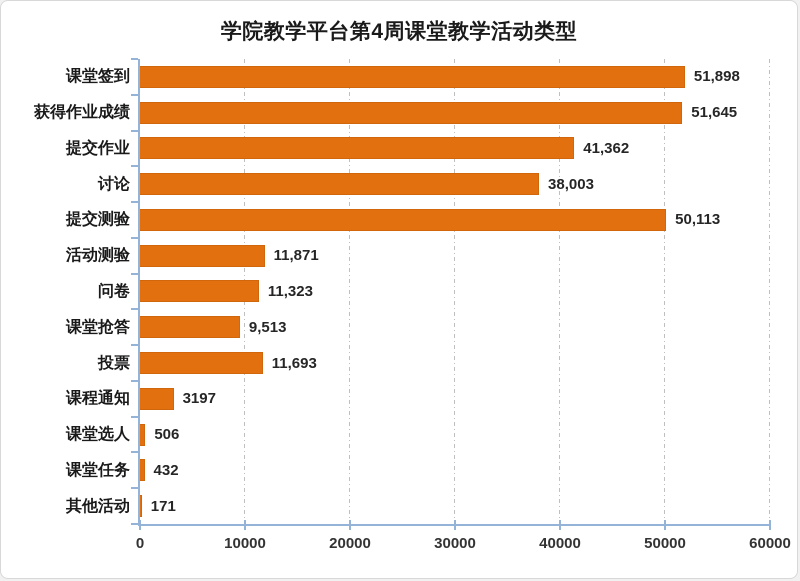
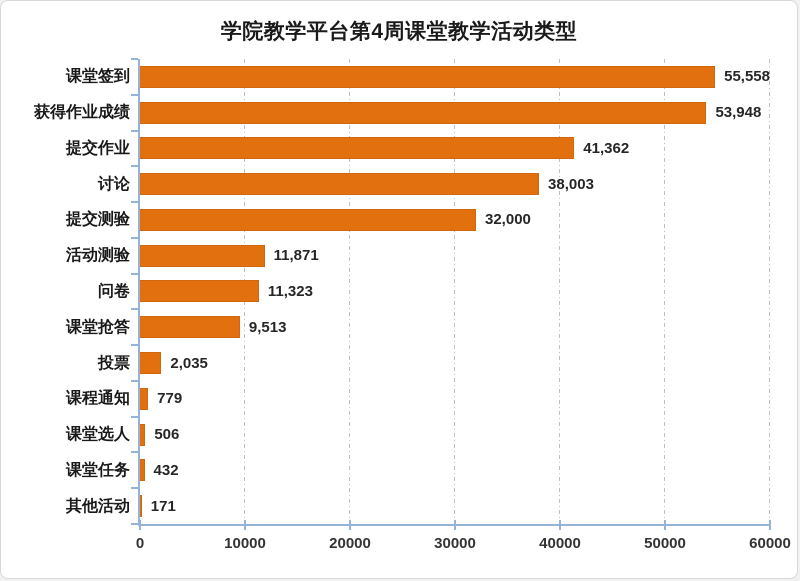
课堂签到: 51,898 -> 55,558
获得作业成绩: 51,645 -> 53,948
提交测验: 50,113 -> 32,000
投票: 11,693 -> 2,035
课程通知: 3197 -> 779
